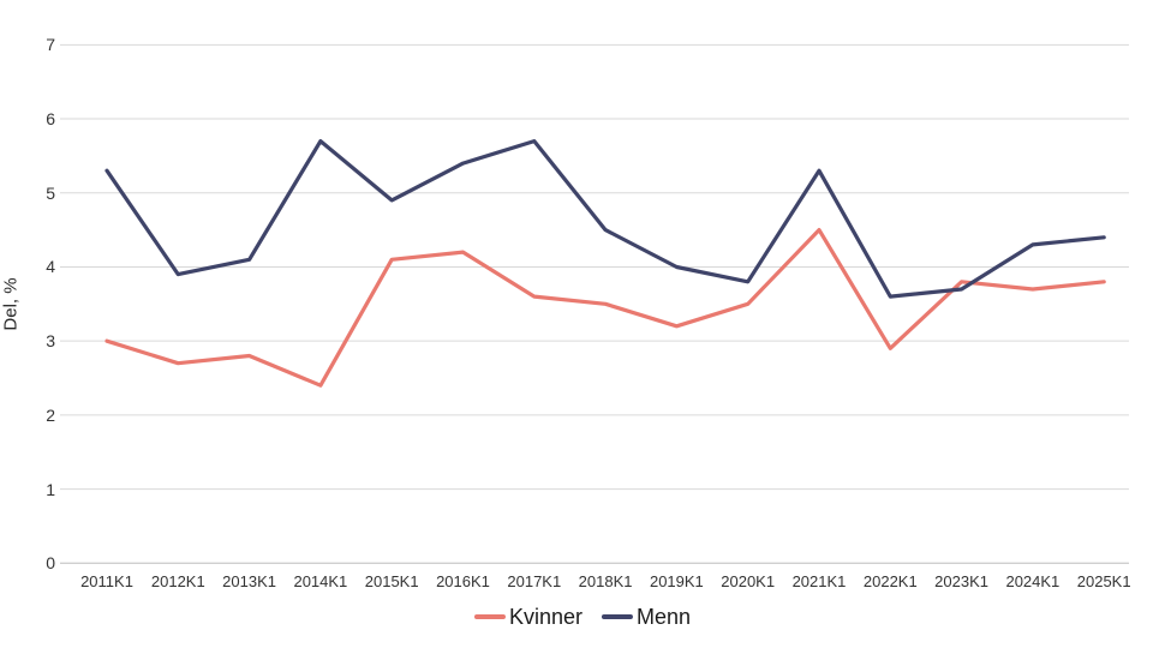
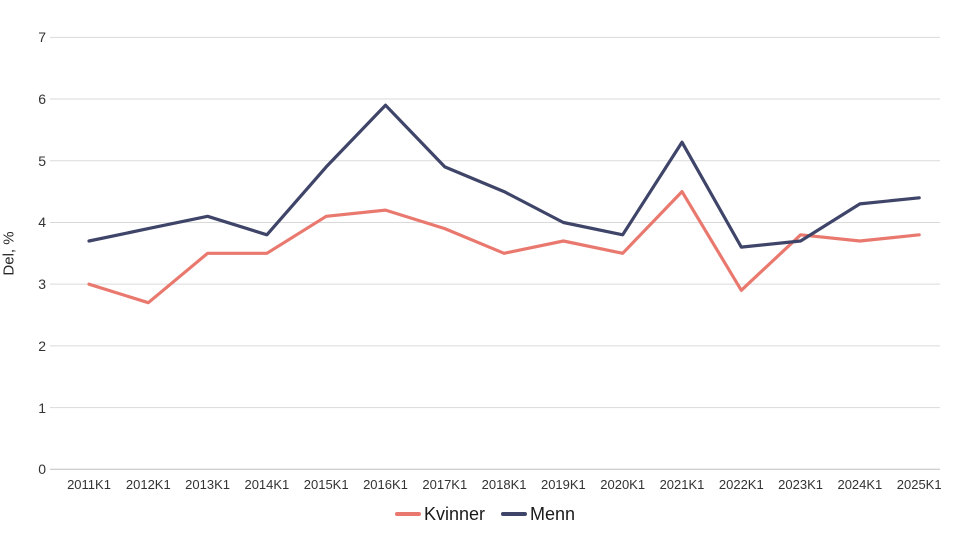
Menn/2011K1: 5.3 -> 3.7
Kvinner/2013K1: 2.8 -> 3.5
Kvinner/2014K1: 2.4 -> 3.5
Menn/2014K1: 5.7 -> 3.8
Menn/2016K1: 5.4 -> 5.9
Kvinner/2017K1: 3.6 -> 3.9
Menn/2017K1: 5.7 -> 4.9
Kvinner/2019K1: 3.2 -> 3.7
